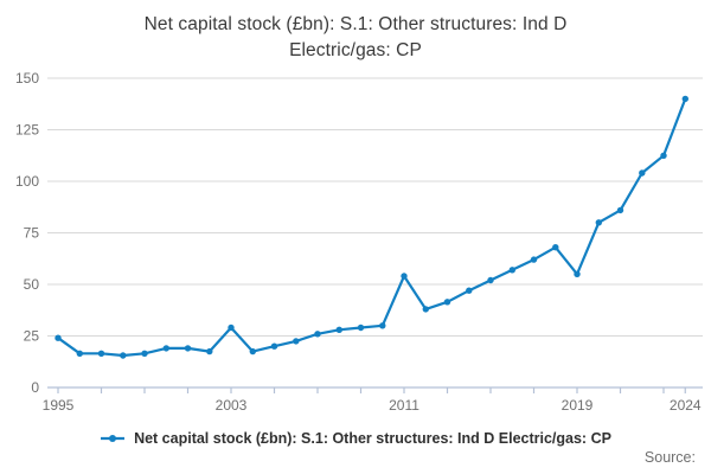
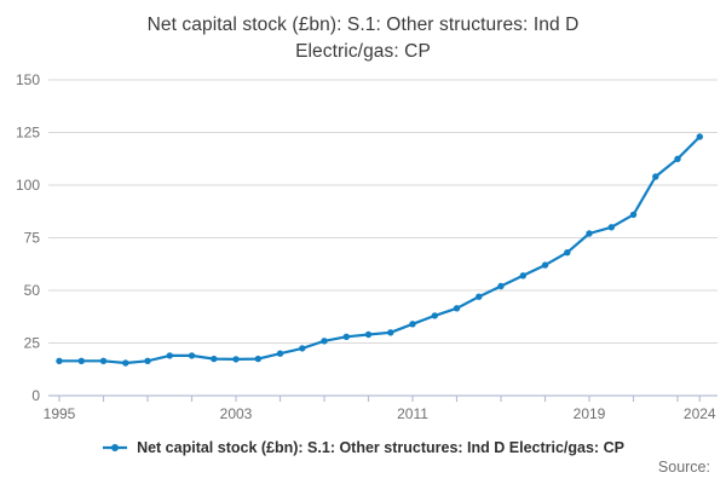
1995: 24 -> 16
2003: 29 -> 17
2011: 54 -> 34
2019: 55 -> 77
2024: 140 -> 123
